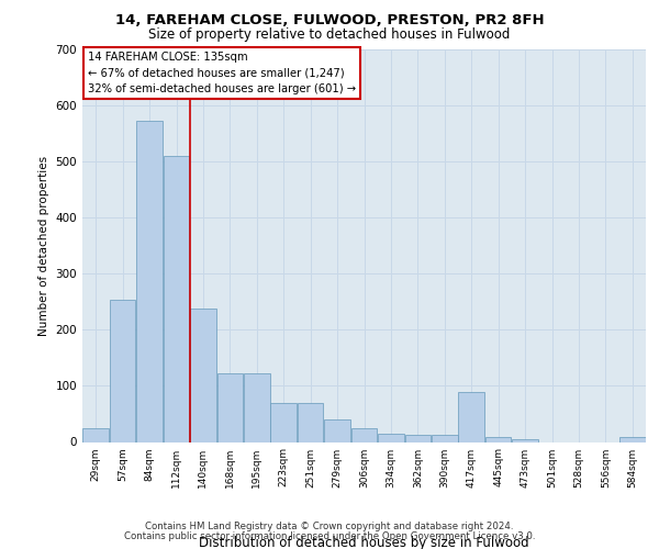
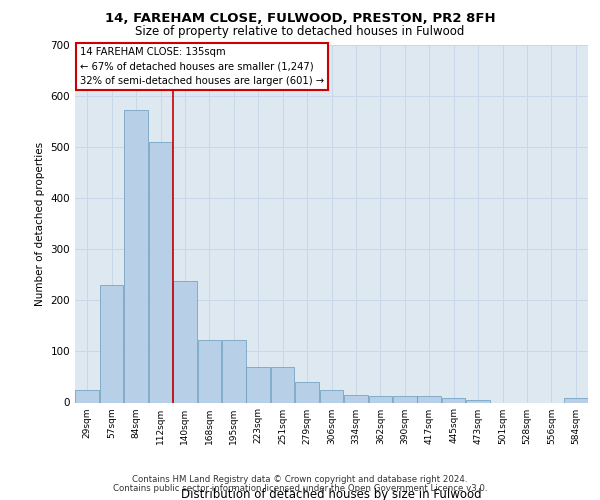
57sqm: 254 -> 230
417sqm: 90 -> 12
